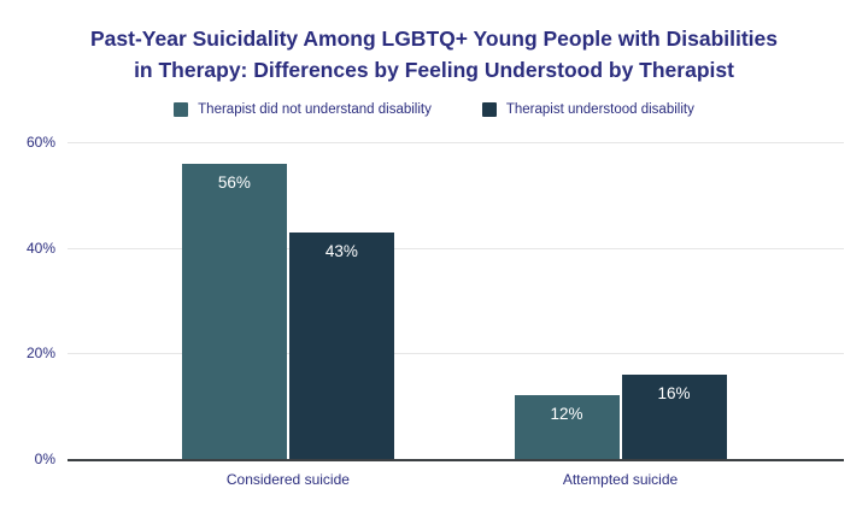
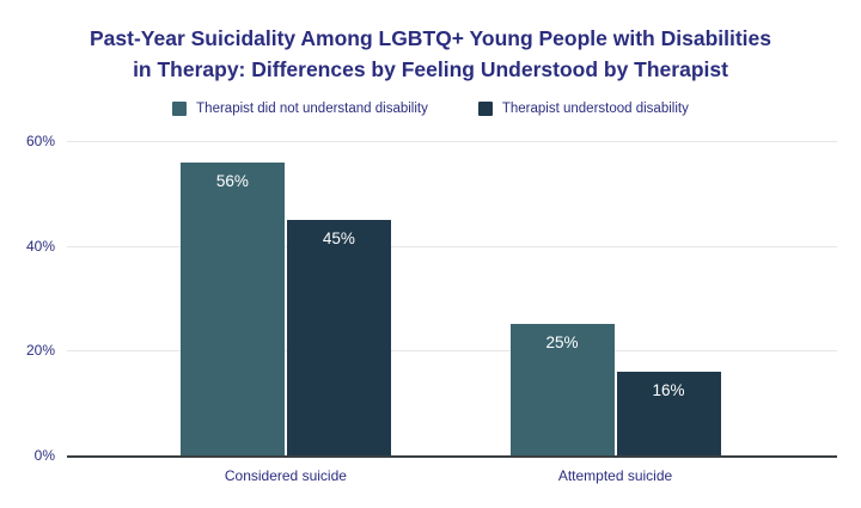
Therapist understood disability/Considered suicide: 43% -> 45%
Therapist did not understand disability/Attempted suicide: 12% -> 25%
